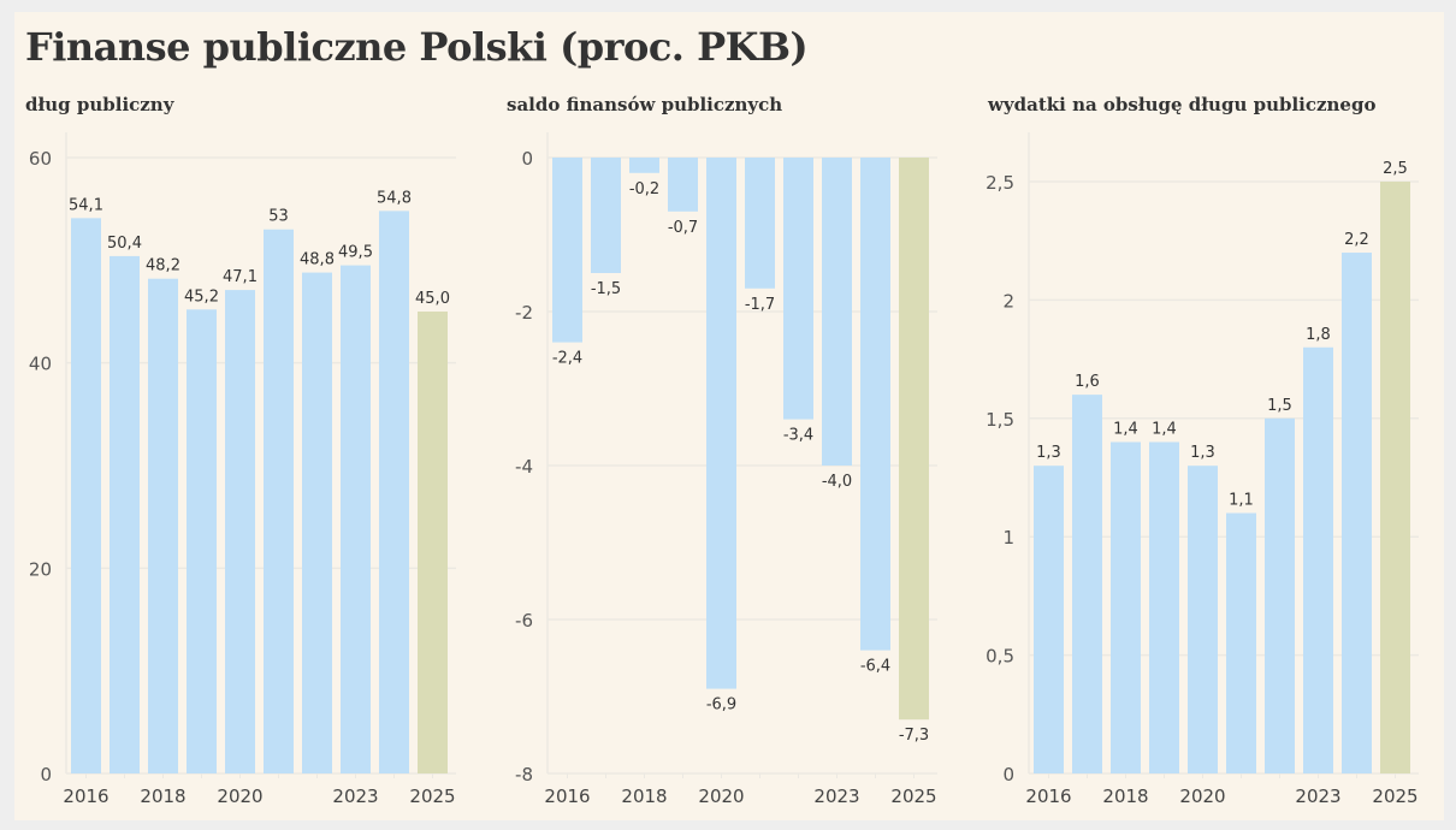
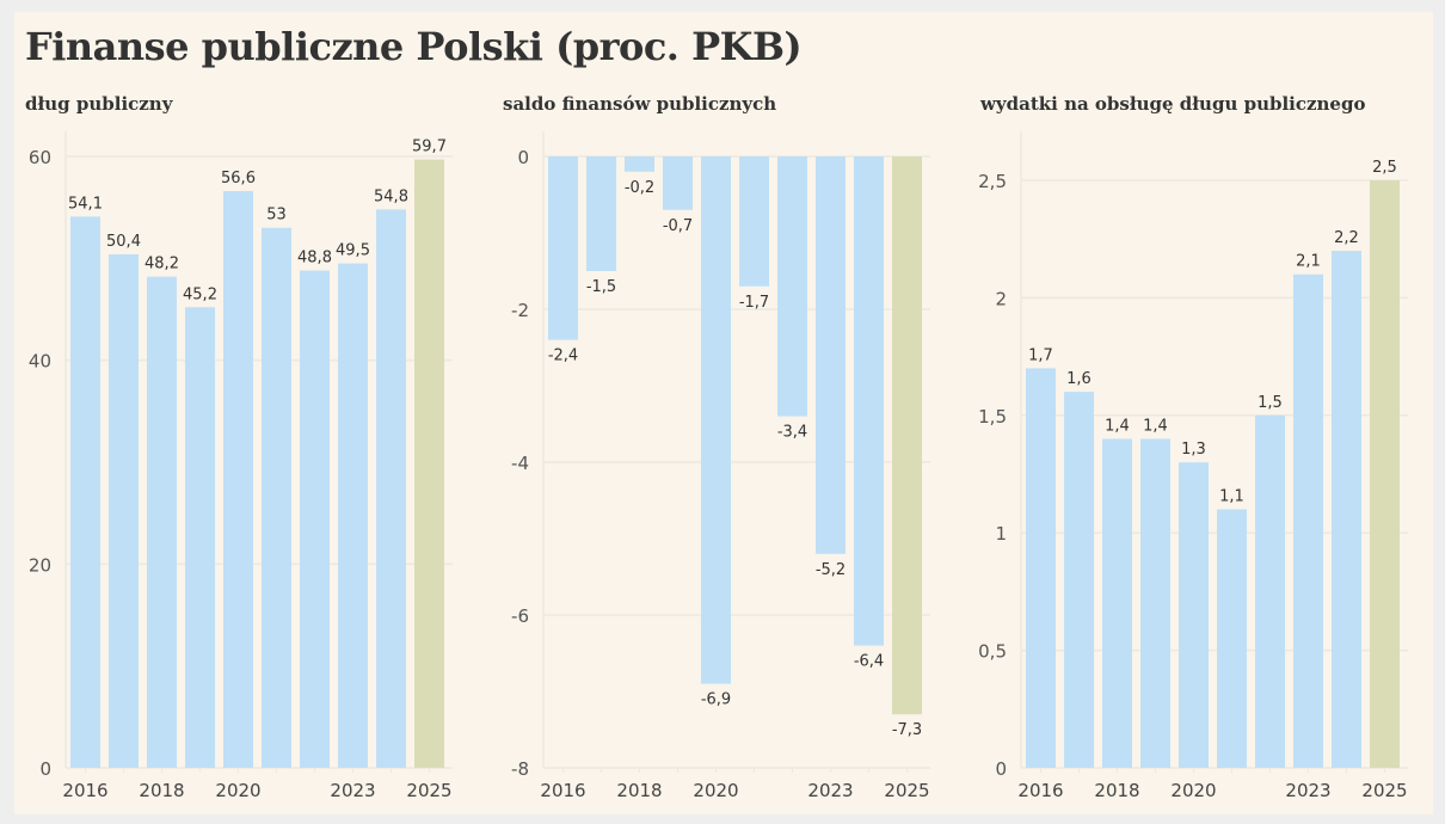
dług publiczny/2020: 47,1 -> 56,6
dług publiczny/2025: 45,0 -> 59,7
saldo finansów publicznych/2023: -4,0 -> -5,2
wydatki na obsługę długu publicznego/2016: 1,3 -> 1,7
wydatki na obsługę długu publicznego/2023: 1,8 -> 2,1
